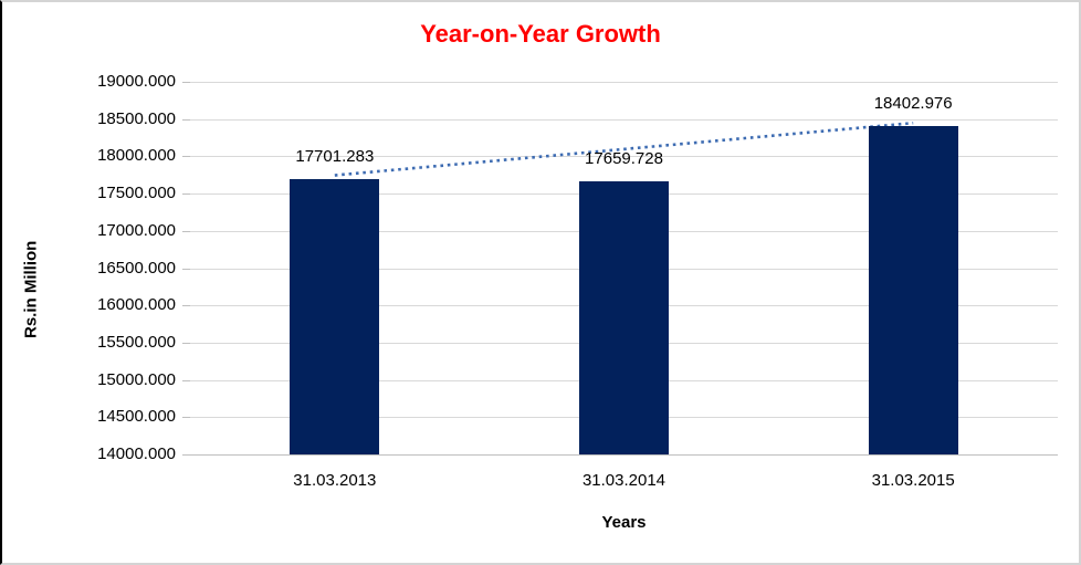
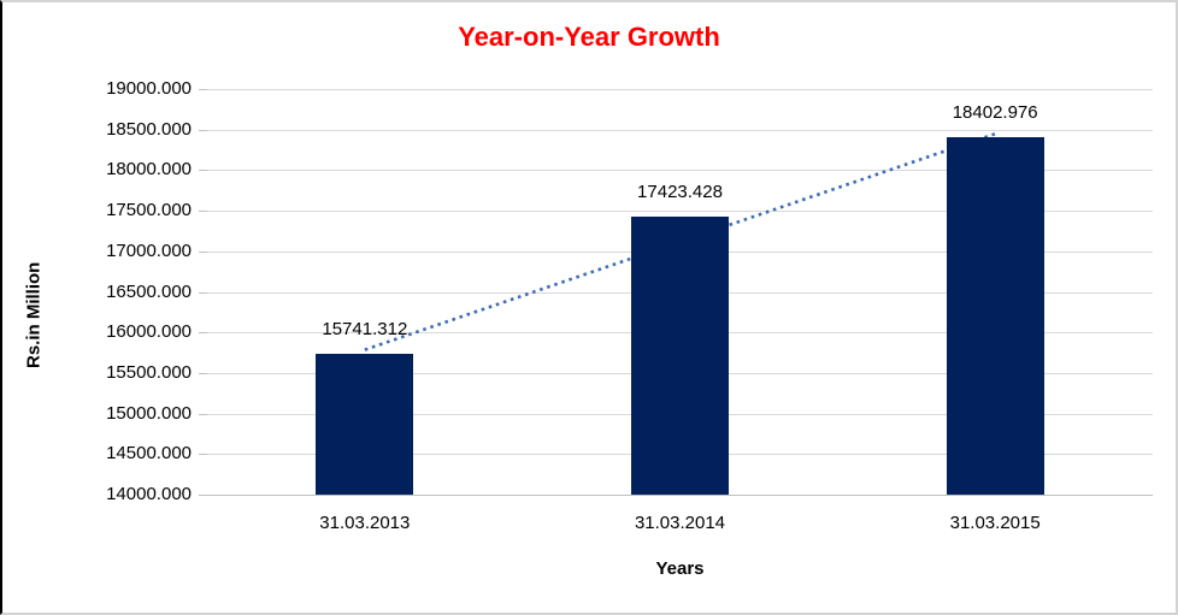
31.03.2013: 17701.283 -> 15741.312
31.03.2014: 17659.728 -> 17423.428
